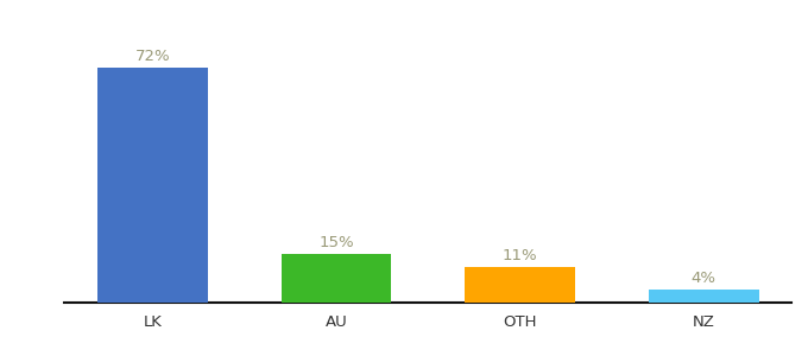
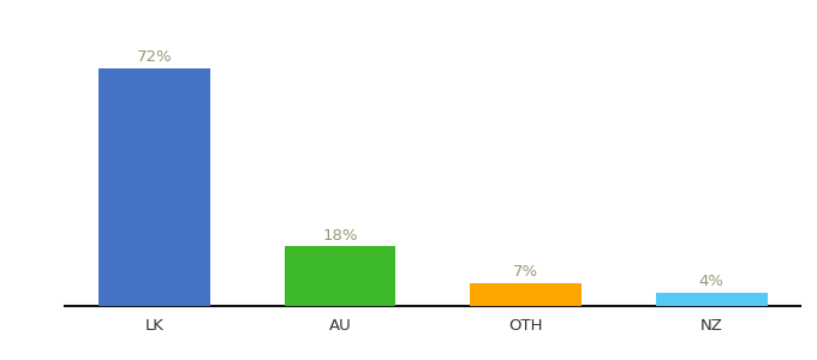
AU: 15% -> 18%
OTH: 11% -> 7%
